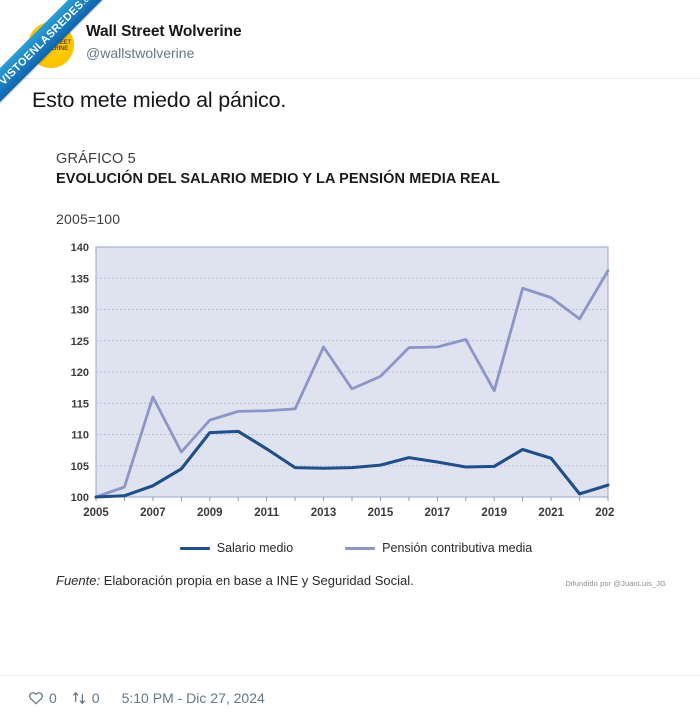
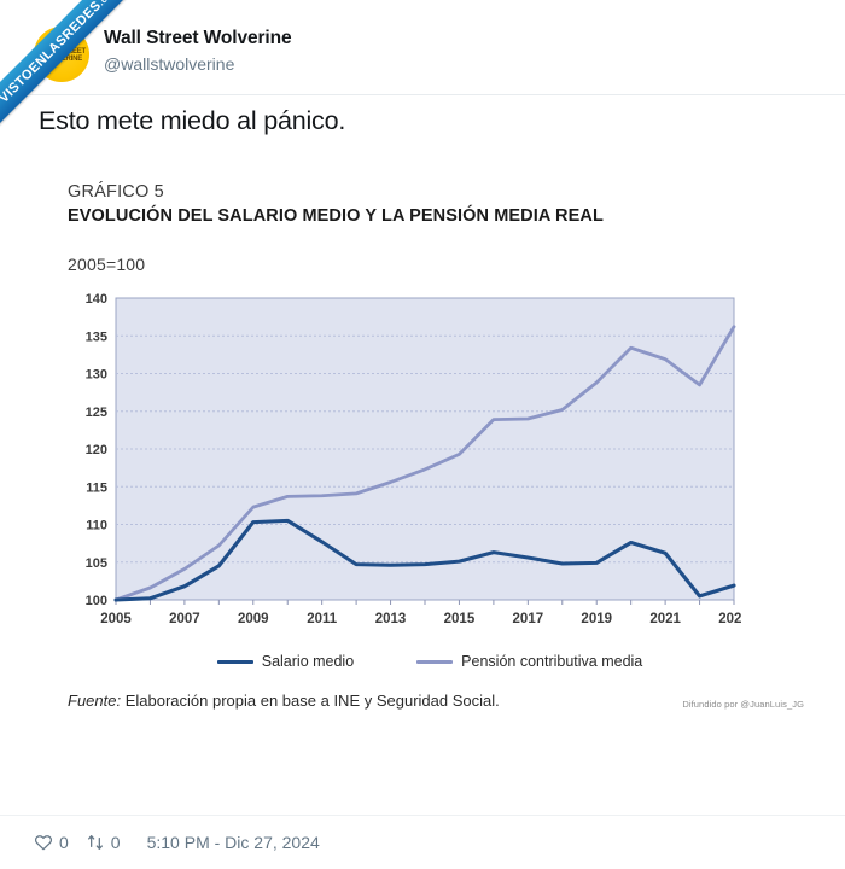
Pensión contributiva media/2007: 116 -> 104
Pensión contributiva media/2013: 124 -> 116
Pensión contributiva media/2019: 117 -> 129
